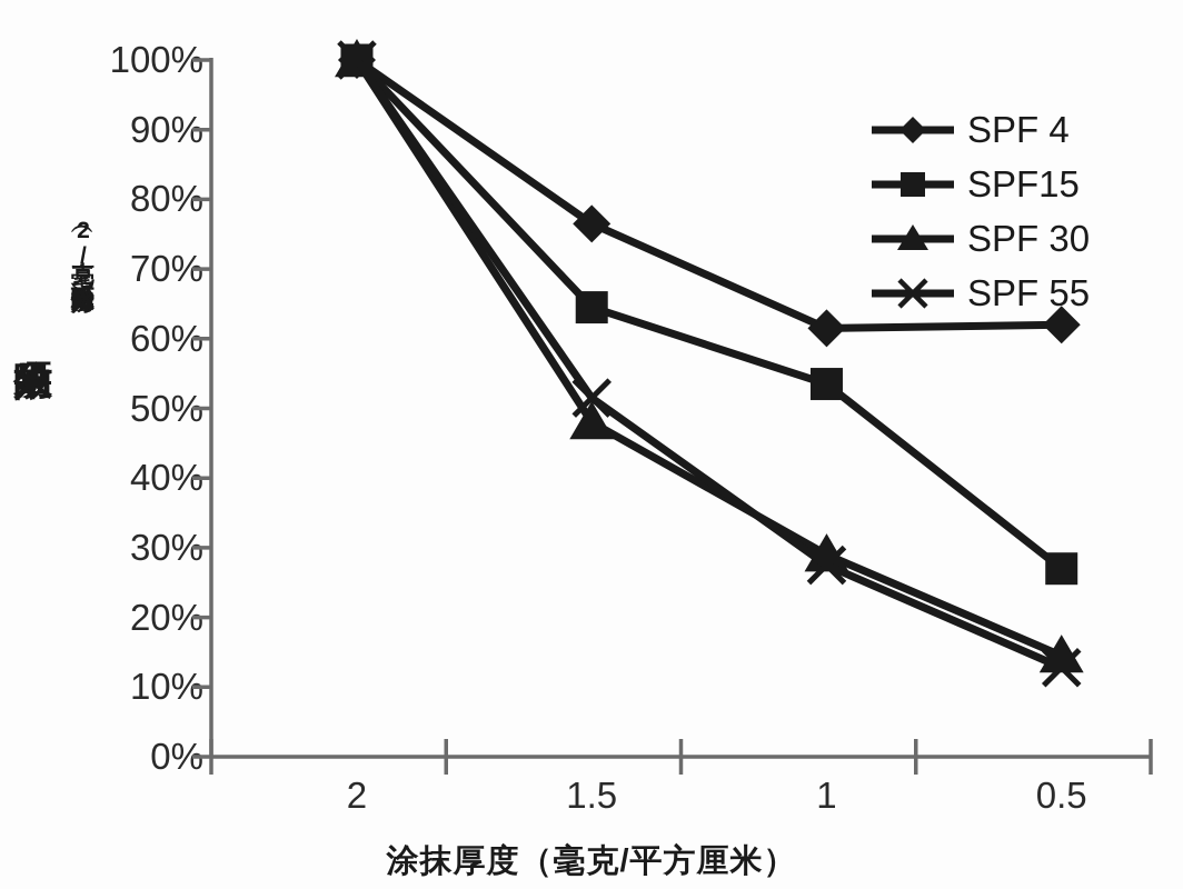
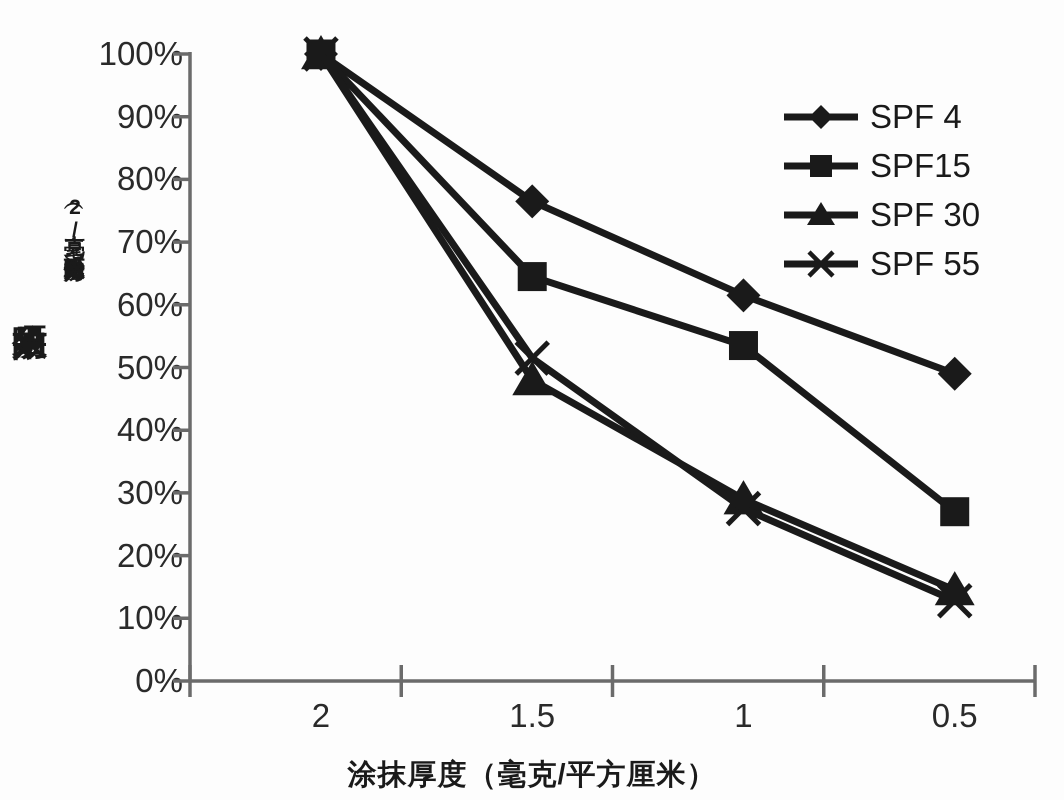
SPF 4/0.5: 62% -> 49%
